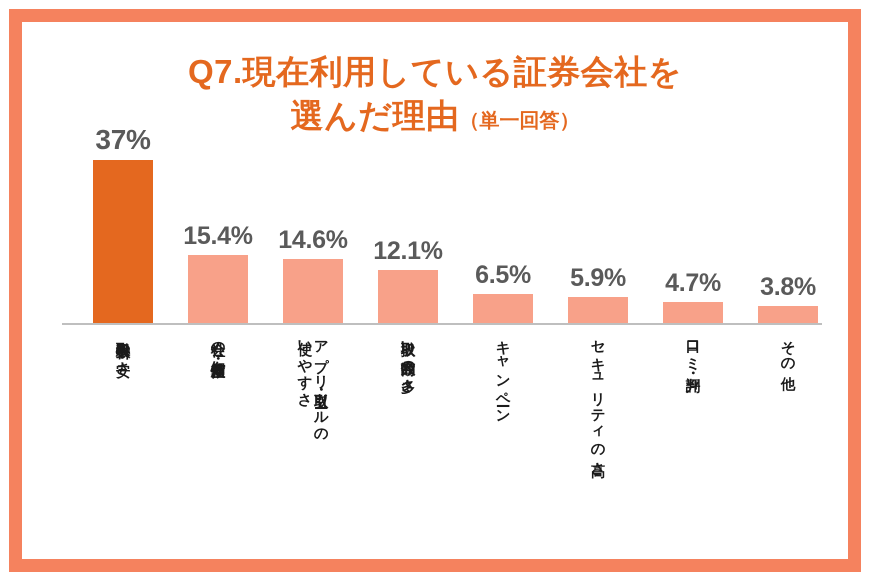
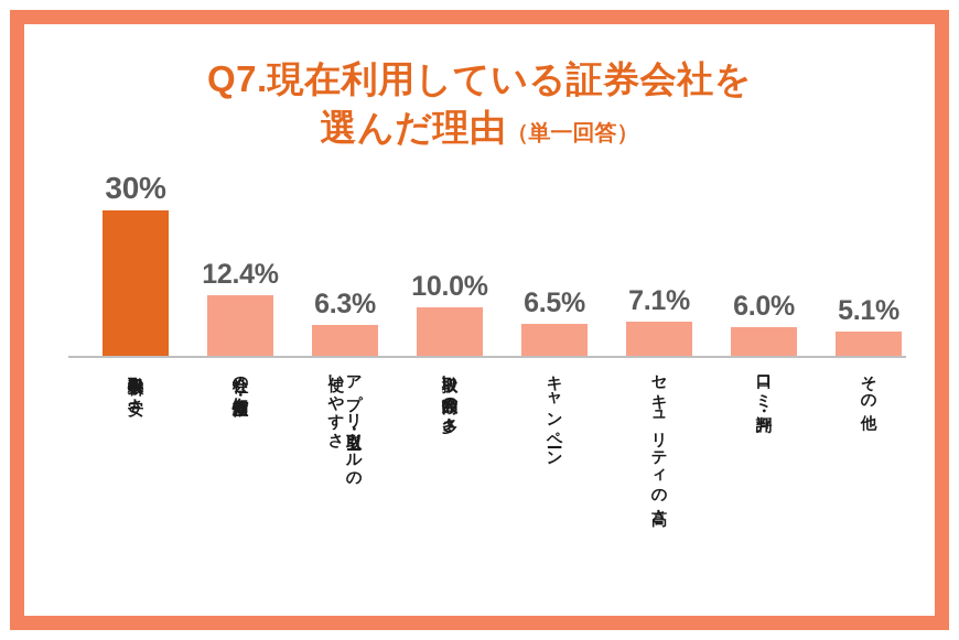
取引手数料の安さ: 37% -> 30%
会社の知名度・信頼性: 15.4% -> 12.4%
アプリ・取引ツールの使いやすさ: 14.6% -> 6.3%
取扱い商品数の多さ: 12.1% -> 10.0%
セキュリティの高さ: 5.9% -> 7.1%
口コミ・評判: 4.7% -> 6.0%
その他: 3.8% -> 5.1%
